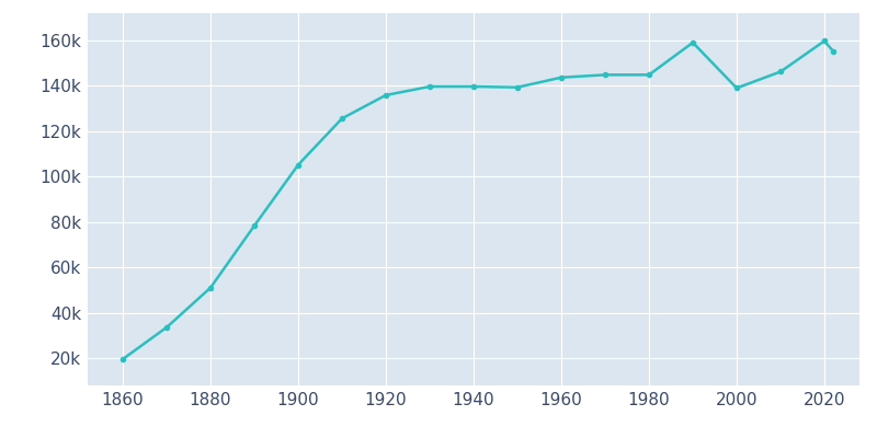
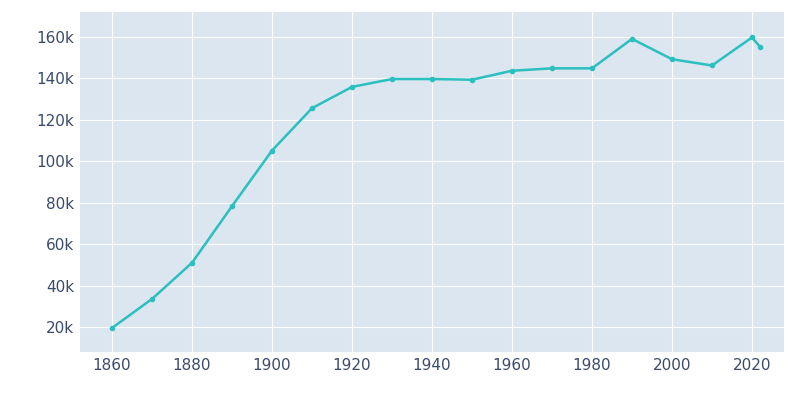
2000: 139.0k -> 149.2k
